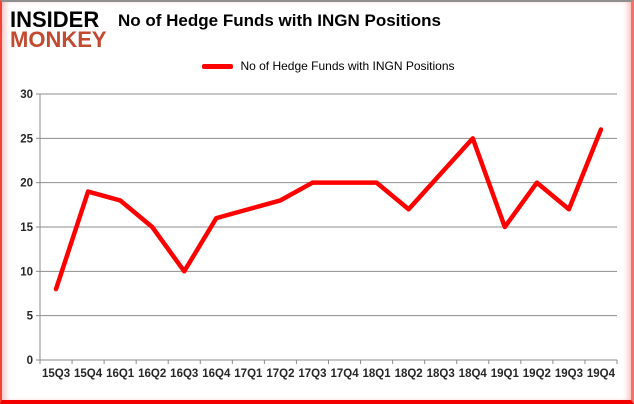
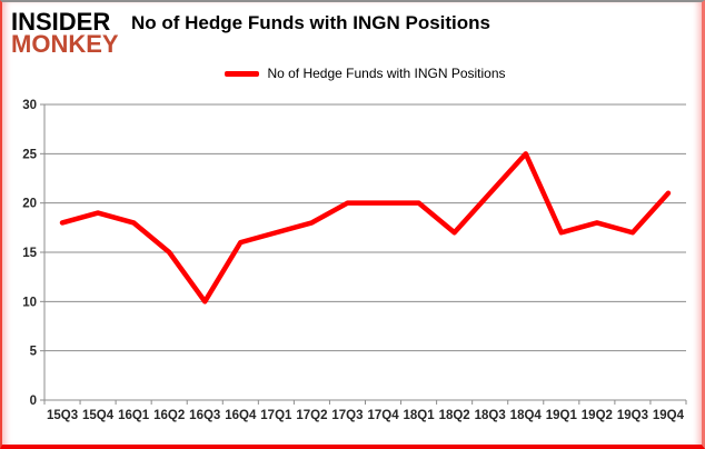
15Q3: 8 -> 18
19Q1: 15 -> 17
19Q2: 20 -> 18
19Q4: 26 -> 21
